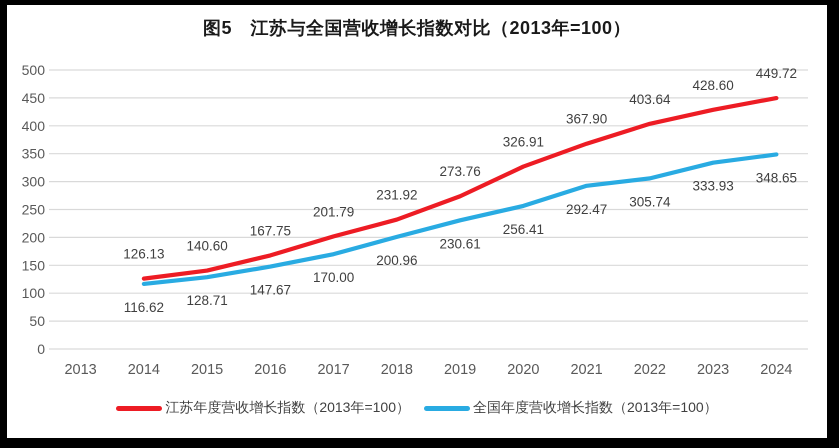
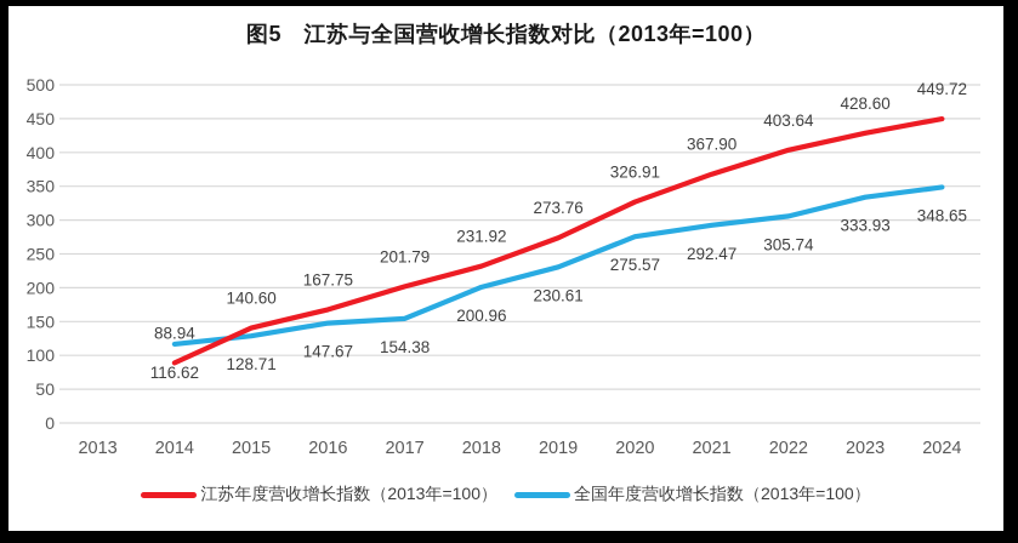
江苏年度营收增长指数（2013年=100）/2014: 126.13 -> 88.94
全国年度营收增长指数（2013年=100）/2017: 170.00 -> 154.38
全国年度营收增长指数（2013年=100）/2020: 256.41 -> 275.57
